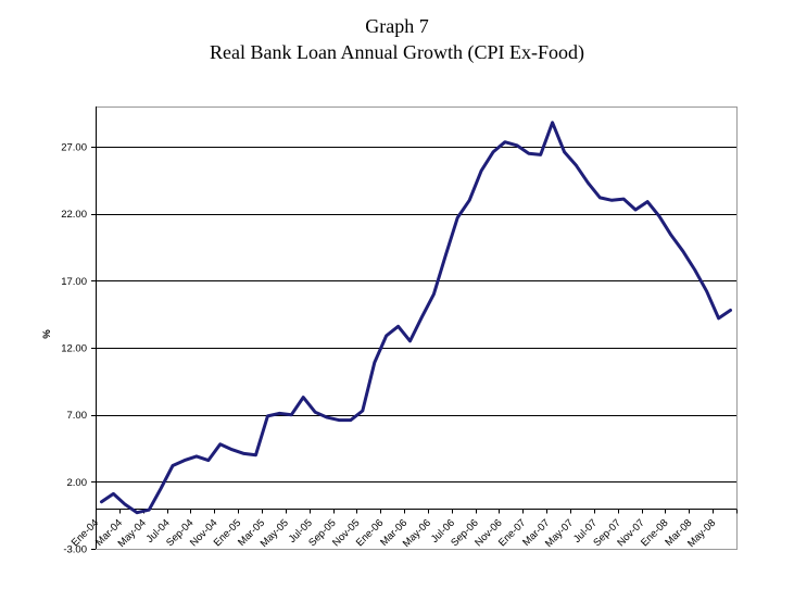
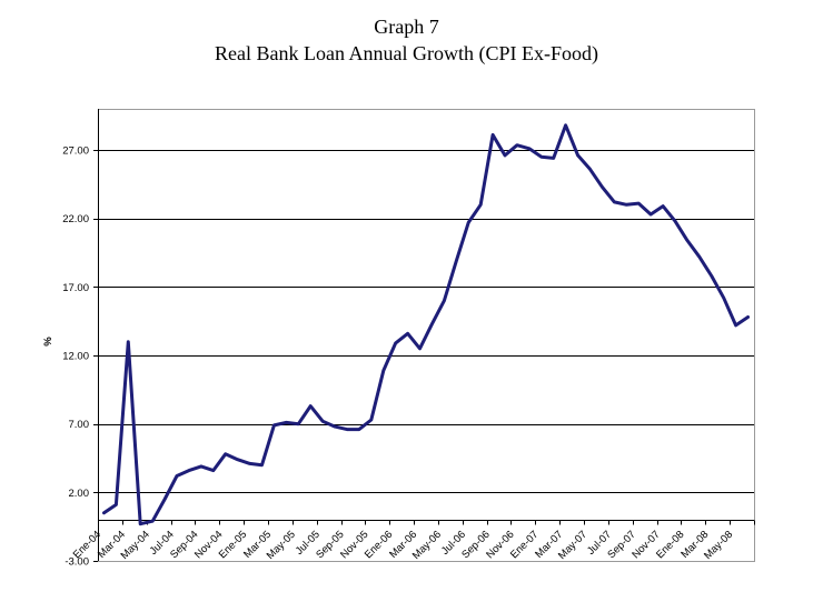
Mar-04: 0.3 -> 13.0
Sep-06: 25.2 -> 28.1
